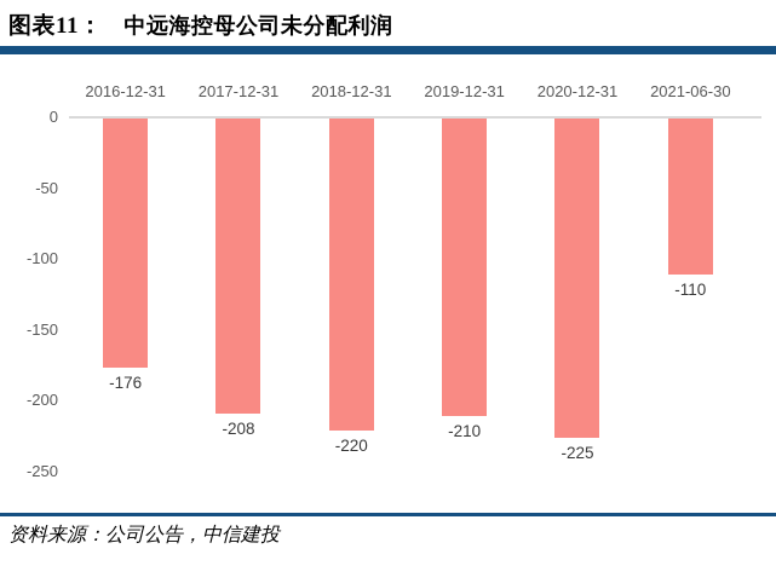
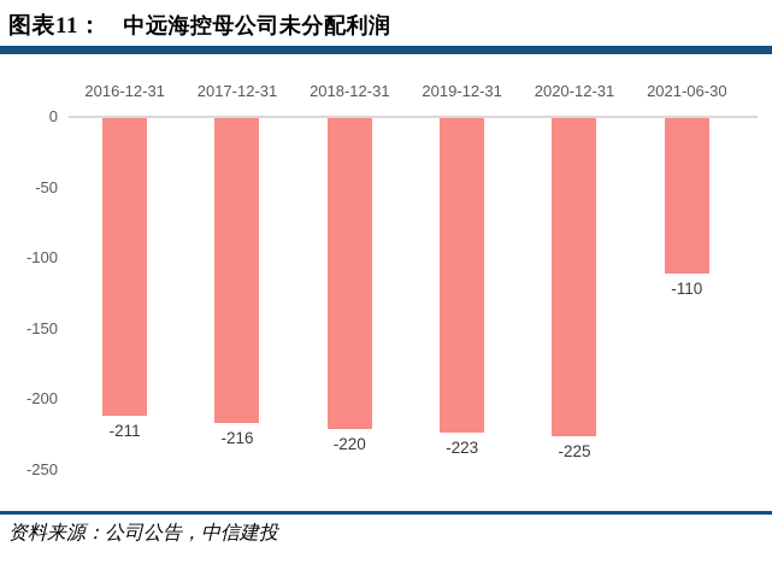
2016-12-31: -176 -> -211
2017-12-31: -208 -> -216
2019-12-31: -210 -> -223
